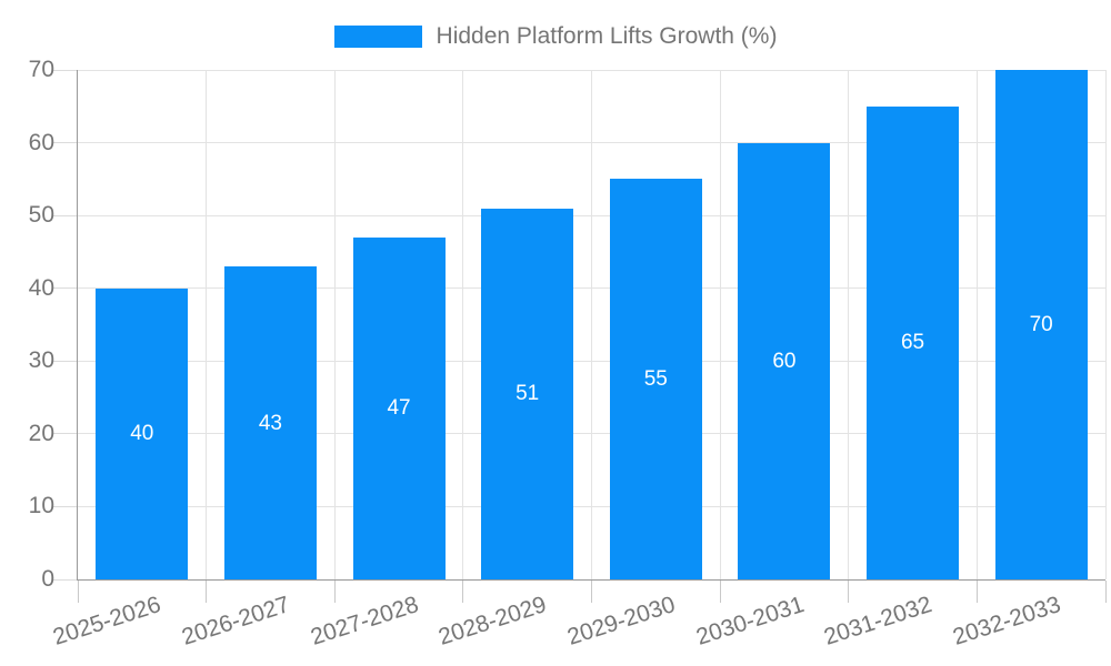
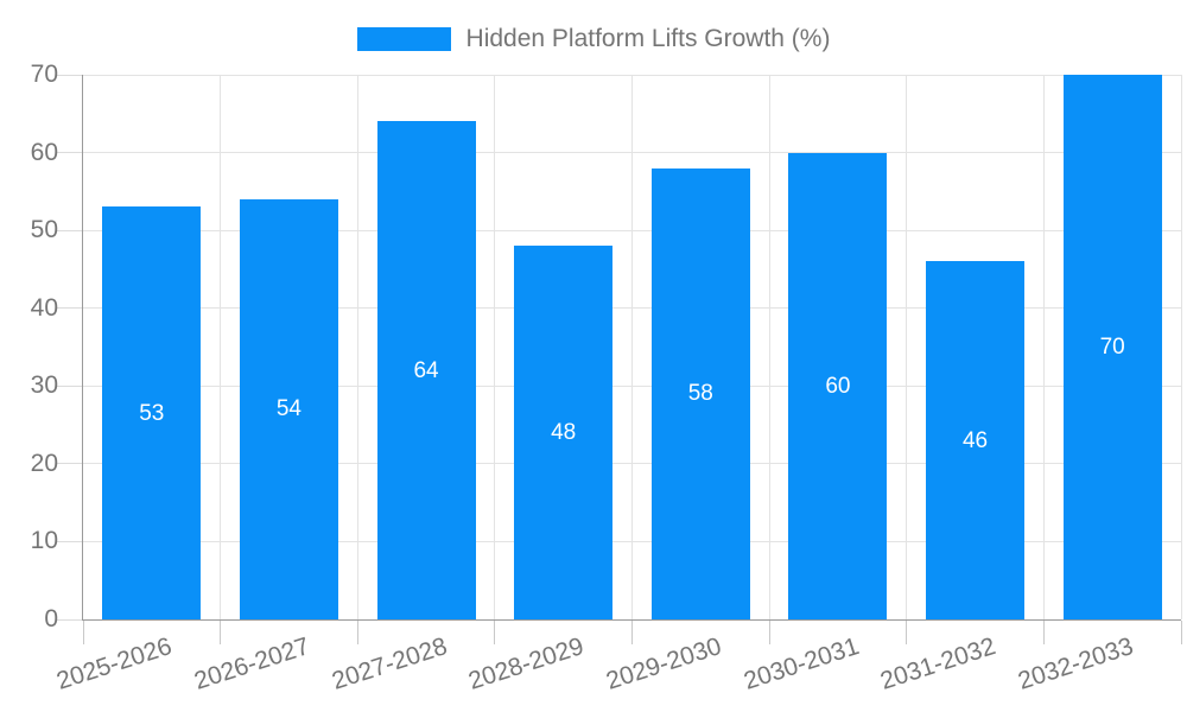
2025-2026: 40 -> 53
2026-2027: 43 -> 54
2027-2028: 47 -> 64
2028-2029: 51 -> 48
2029-2030: 55 -> 58
2031-2032: 65 -> 46
